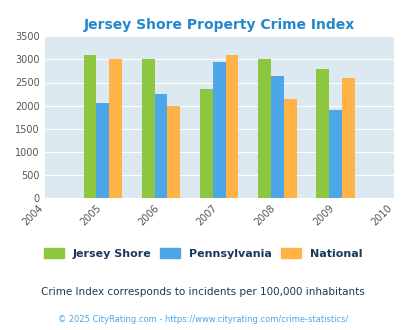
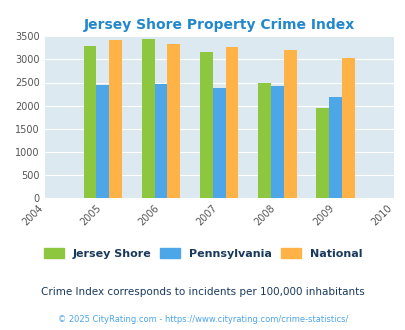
Jersey Shore/2005: 3100 -> 3280
Pennsylvania/2005: 2050 -> 2450
National/2005: 3000 -> 3420
Jersey Shore/2006: 3000 -> 3450
Pennsylvania/2006: 2250 -> 2470
National/2006: 2000 -> 3340
Jersey Shore/2007: 2350 -> 3150
Pennsylvania/2007: 2950 -> 2380
National/2007: 3100 -> 3260
Jersey Shore/2008: 3000 -> 2500
Pennsylvania/2008: 2650 -> 2430
National/2008: 2150 -> 3200
Jersey Shore/2009: 2800 -> 1950
Pennsylvania/2009: 1900 -> 2190
National/2009: 2600 -> 3040
